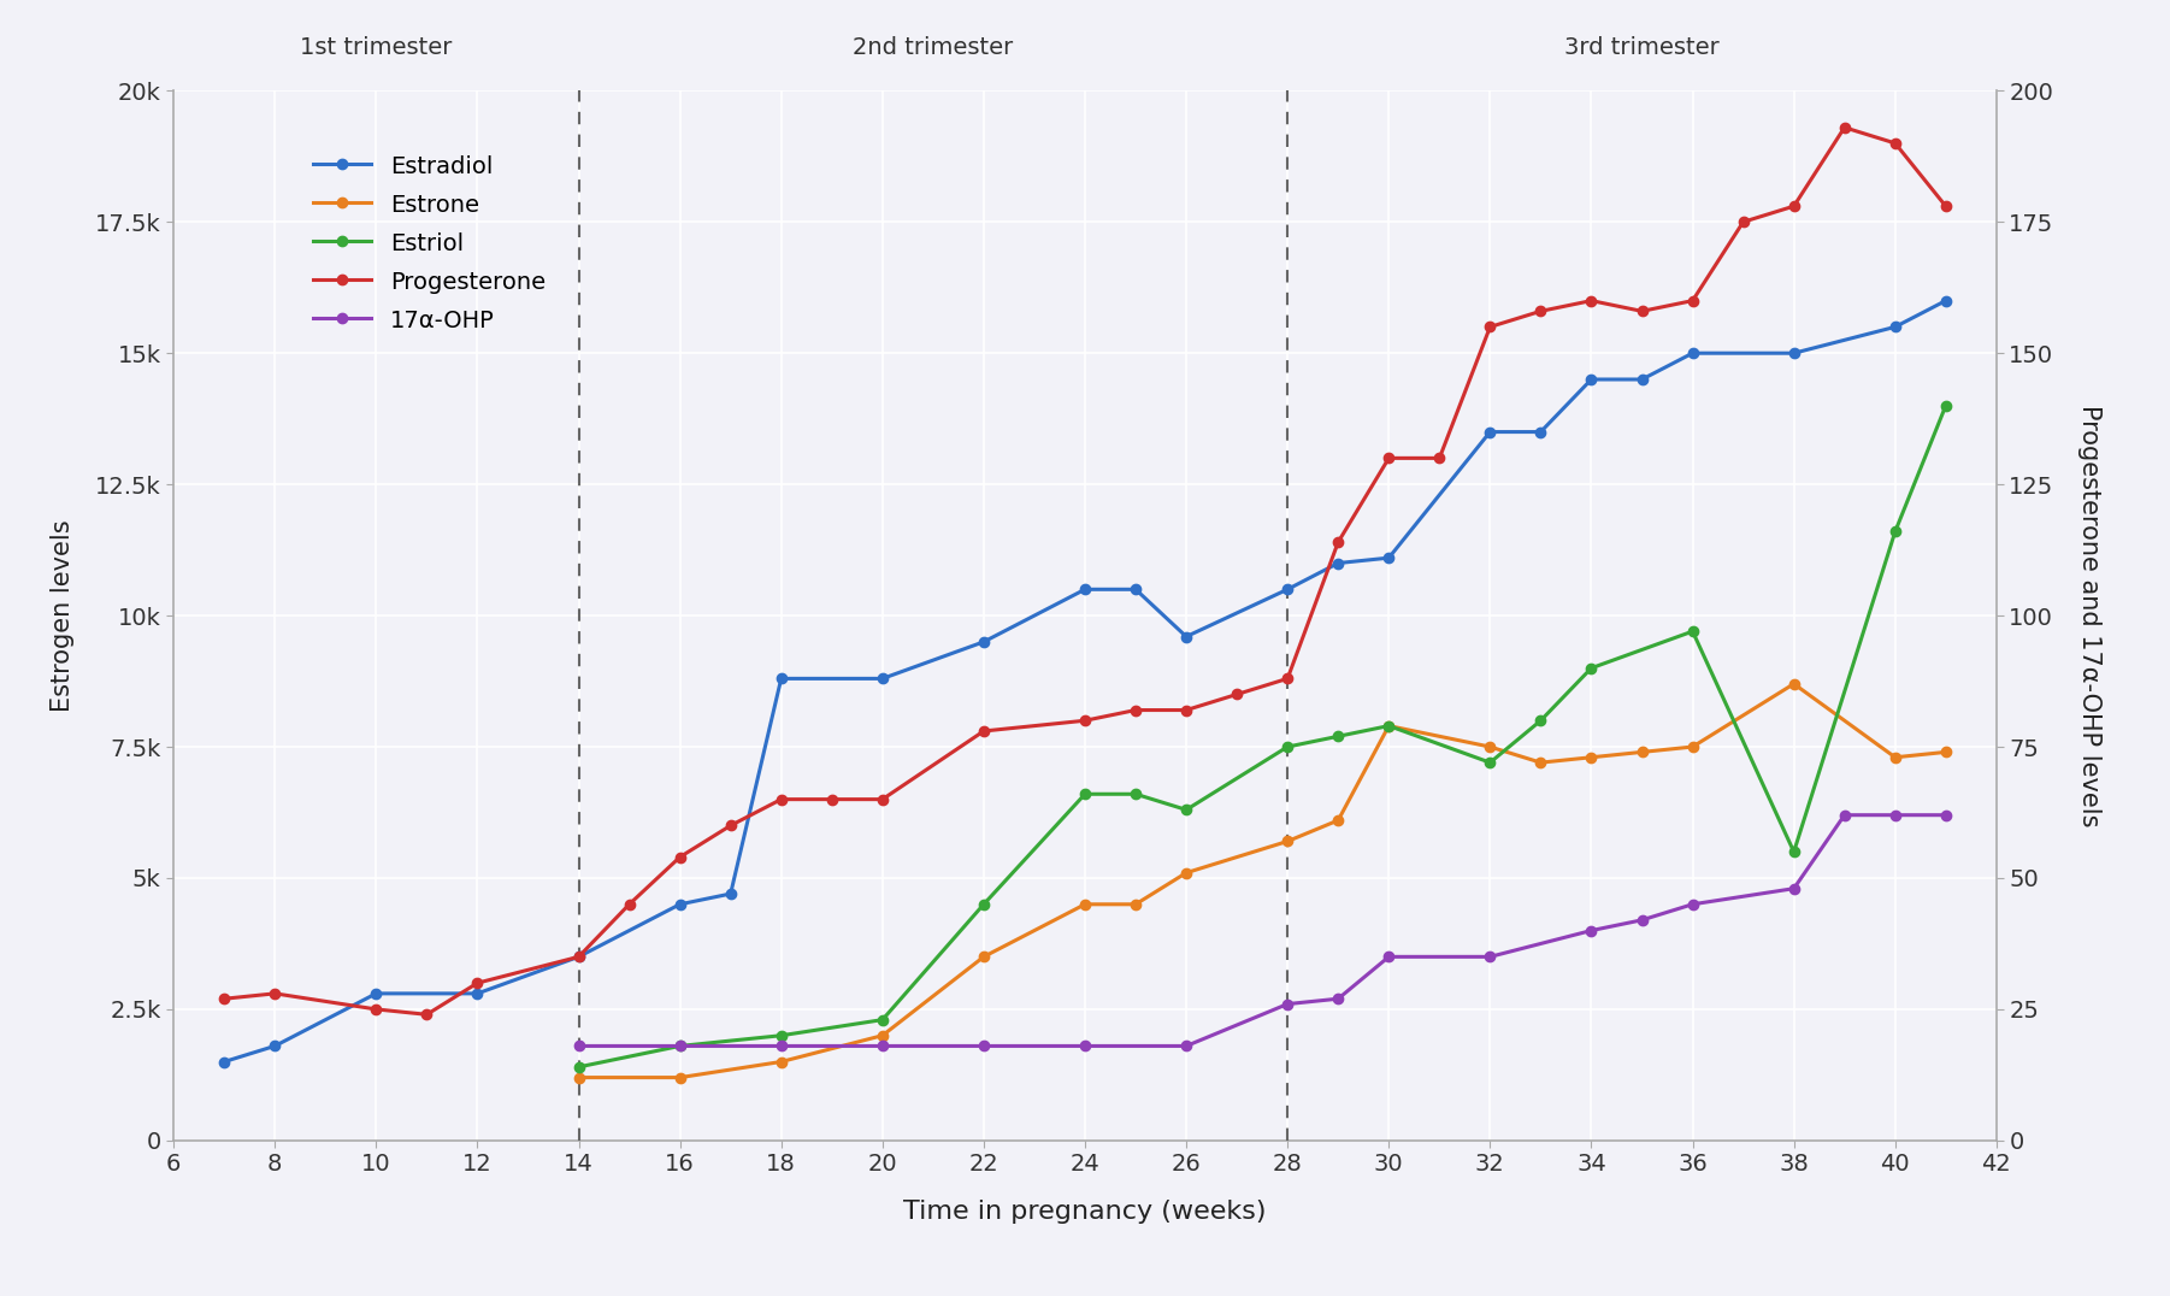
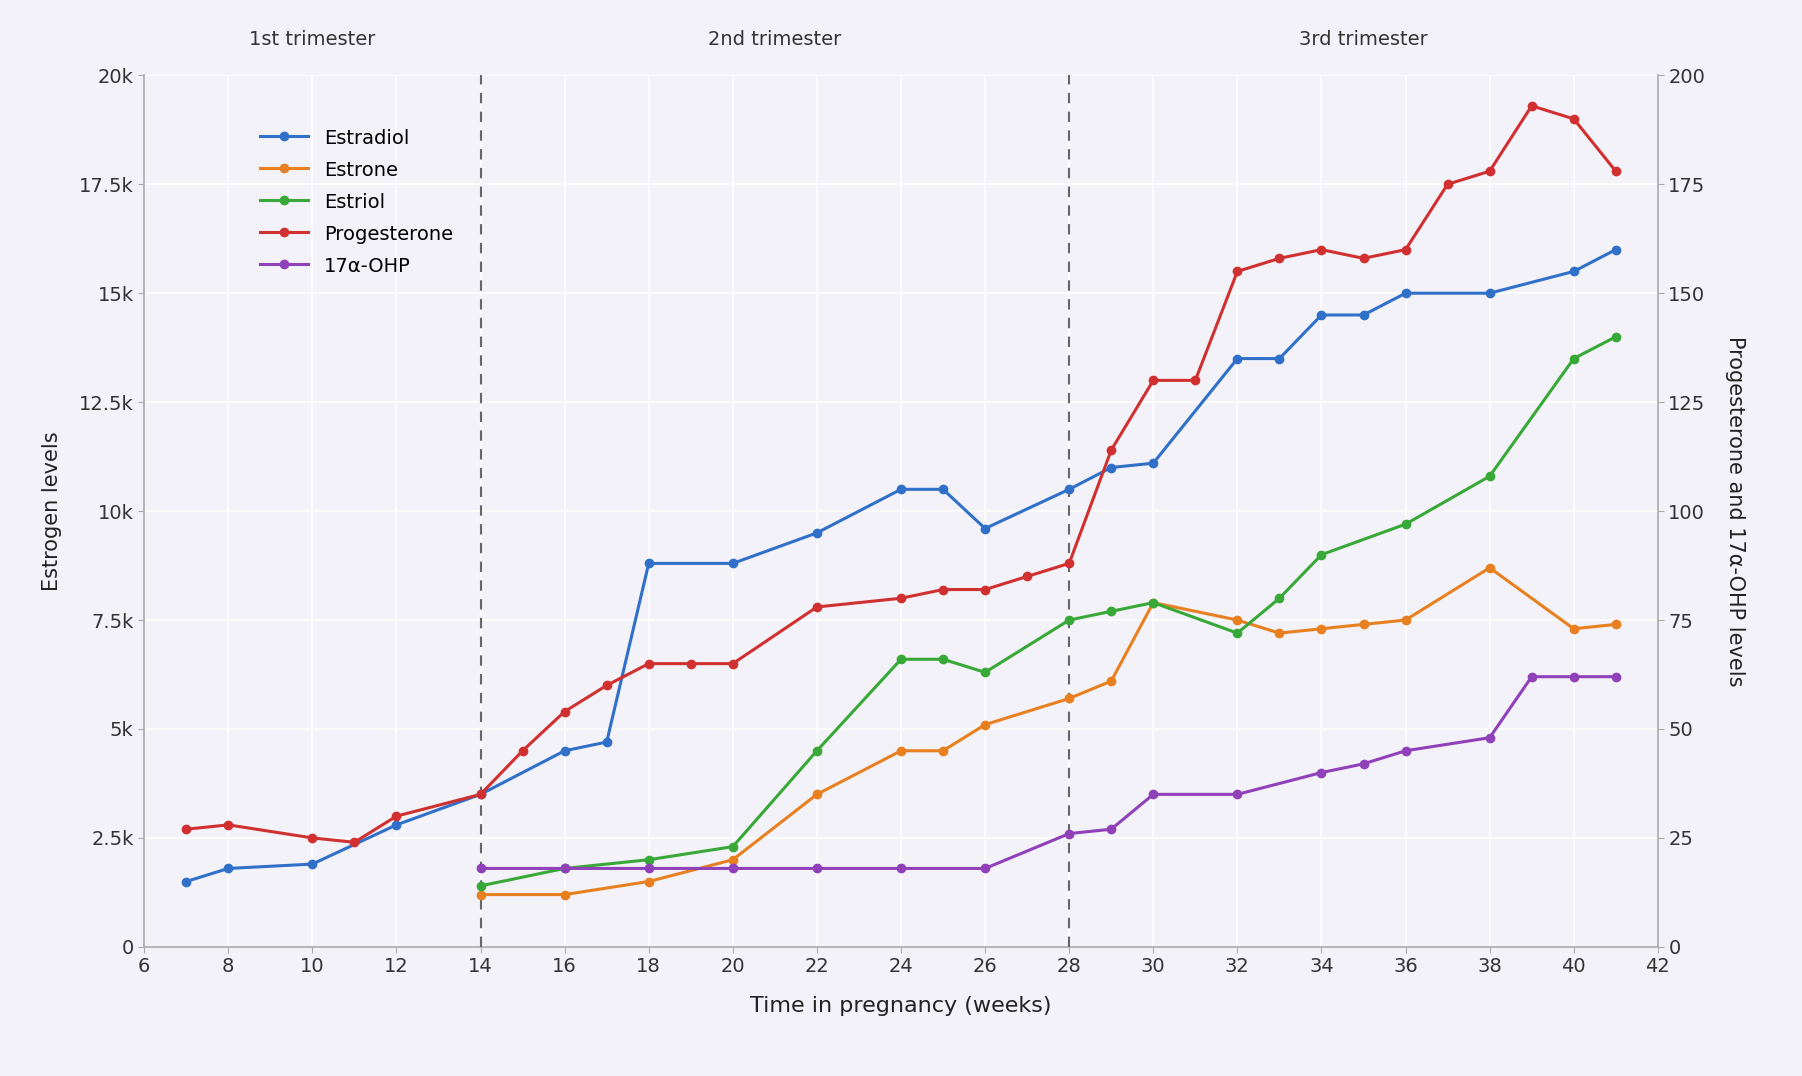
Estradiol/10: 2.8k -> 1.9k
Estriol/38: 5.5k -> 10.8k
Estriol/40: 11.6k -> 13.5k
